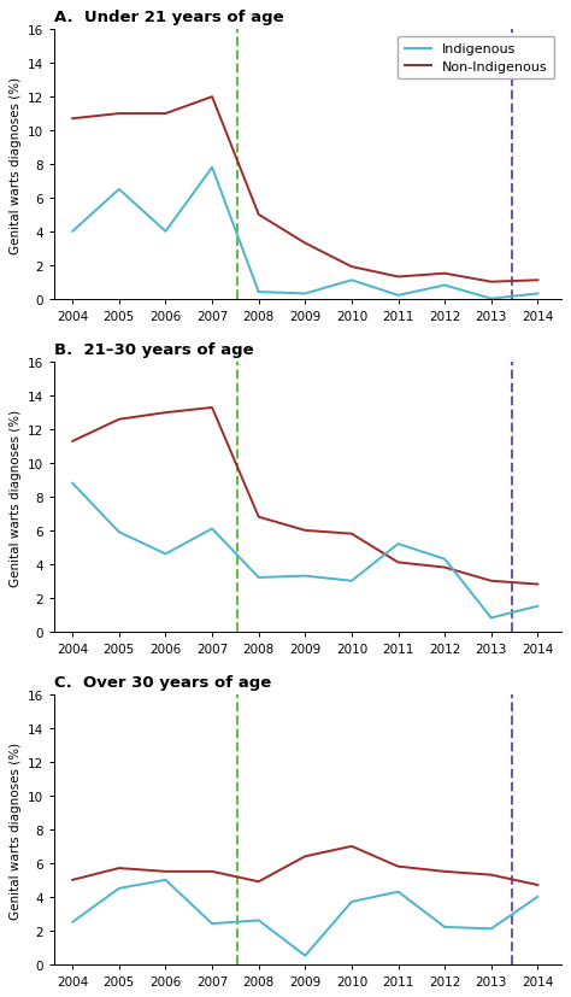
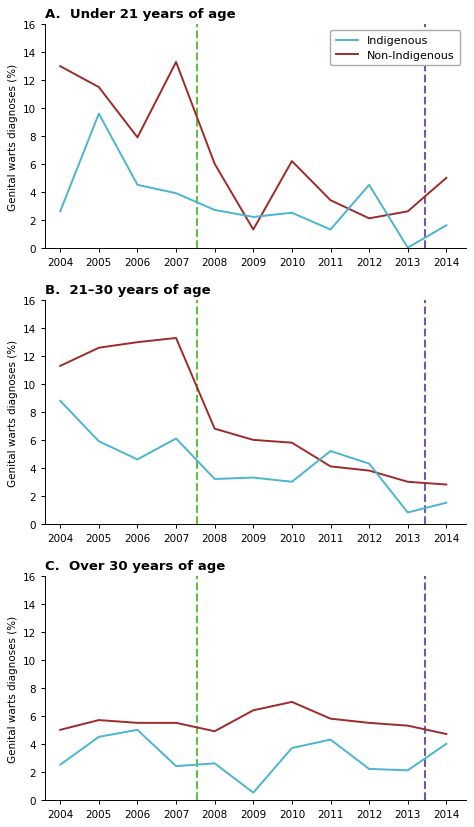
A. Under 21 years of age/Indigenous/2004: 4.0 -> 2.6
A. Under 21 years of age/Non-Indigenous/2004: 10.7 -> 13.0
A. Under 21 years of age/Indigenous/2005: 6.5 -> 9.6
A. Under 21 years of age/Non-Indigenous/2005: 11.0 -> 11.5
A. Under 21 years of age/Indigenous/2006: 4.0 -> 4.5
A. Under 21 years of age/Non-Indigenous/2006: 11.0 -> 7.9
A. Under 21 years of age/Indigenous/2007: 7.8 -> 3.9
A. Under 21 years of age/Non-Indigenous/2007: 12.0 -> 13.3
A. Under 21 years of age/Indigenous/2008: 0.4 -> 2.7
A. Under 21 years of age/Non-Indigenous/2008: 5.0 -> 6.0
A. Under 21 years of age/Indigenous/2009: 0.3 -> 2.2
A. Under 21 years of age/Non-Indigenous/2009: 3.3 -> 1.3
A. Under 21 years of age/Indigenous/2010: 1.1 -> 2.5
A. Under 21 years of age/Non-Indigenous/2010: 1.9 -> 6.2
A. Under 21 years of age/Indigenous/2011: 0.2 -> 1.3
A. Under 21 years of age/Non-Indigenous/2011: 1.3 -> 3.4
A. Under 21 years of age/Indigenous/2012: 0.8 -> 4.5
A. Under 21 years of age/Non-Indigenous/2012: 1.5 -> 2.1
A. Under 21 years of age/Non-Indigenous/2013: 1.0 -> 2.6
A. Under 21 years of age/Indigenous/2014: 0.3 -> 1.6
A. Under 21 years of age/Non-Indigenous/2014: 1.1 -> 5.0
